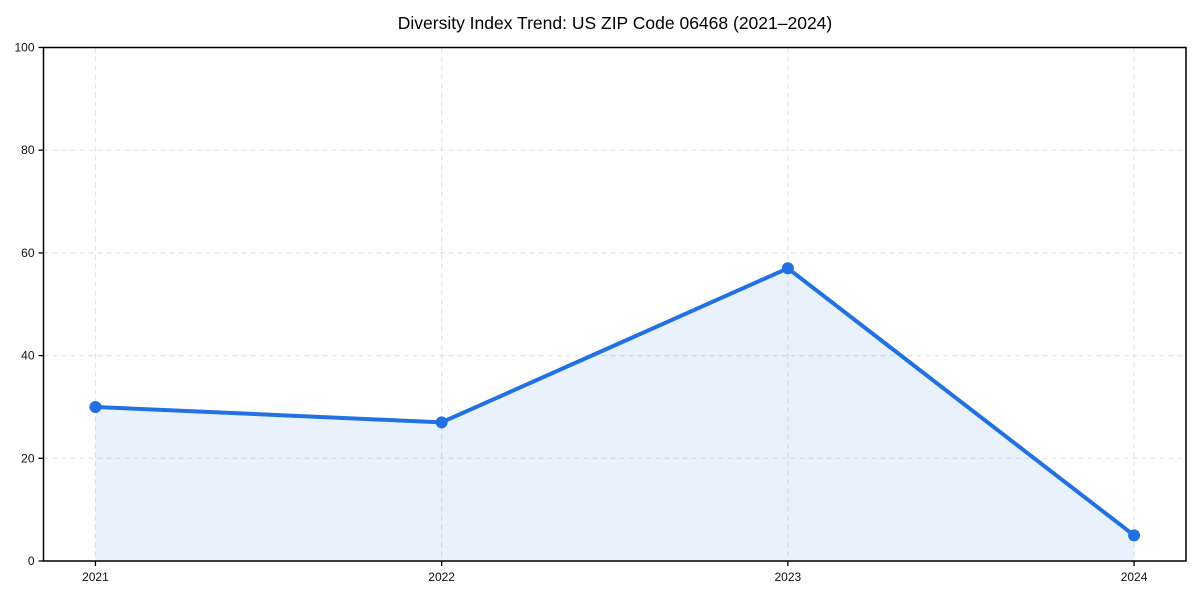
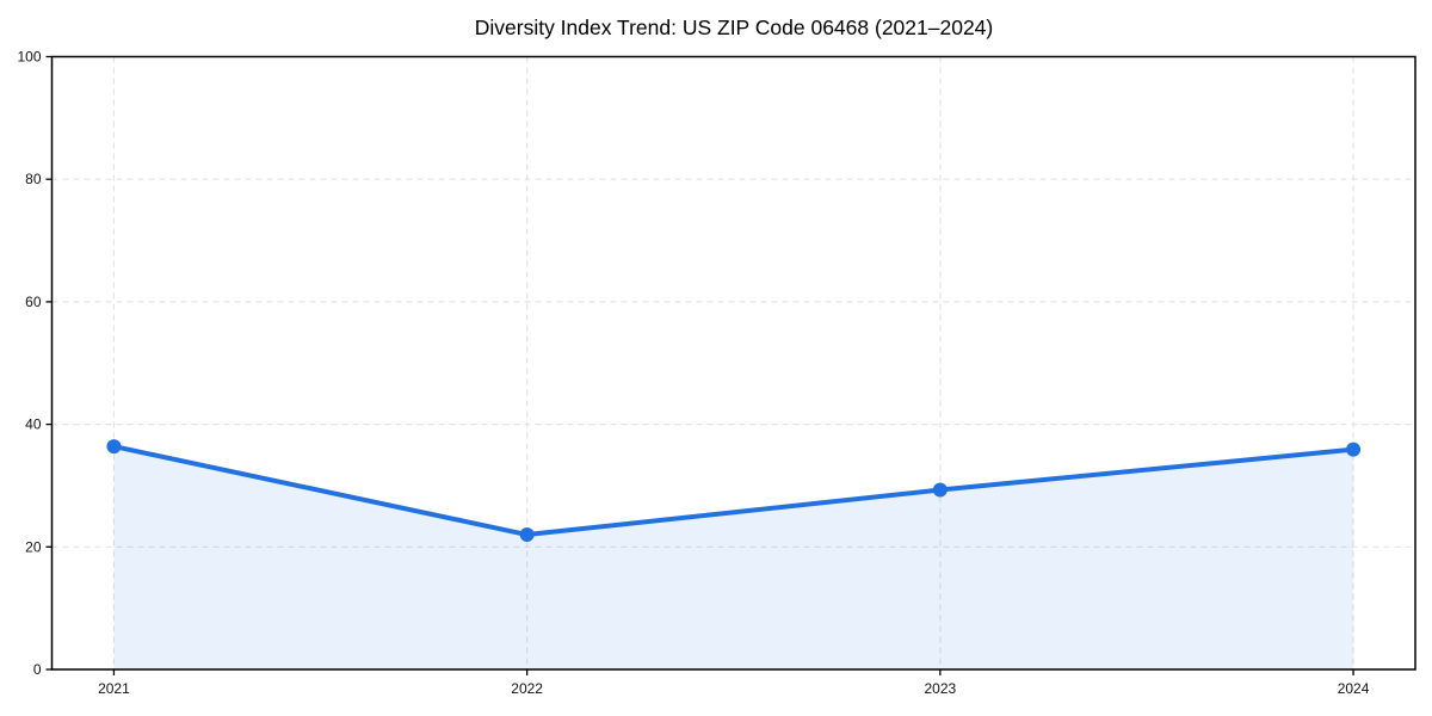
2021: 30 -> 36
2022: 27 -> 22
2023: 57 -> 29
2024: 5 -> 36
